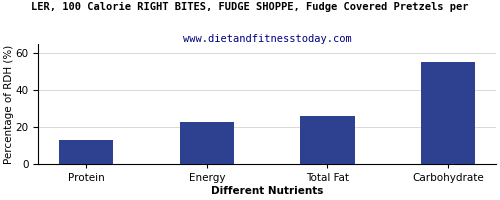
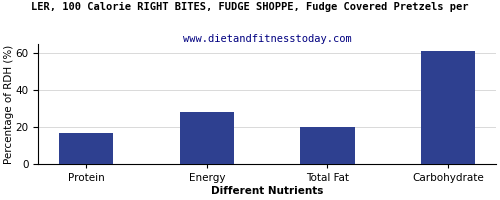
Protein: 13 -> 17
Energy: 23 -> 28
Total Fat: 26 -> 20
Carbohydrate: 55 -> 61
